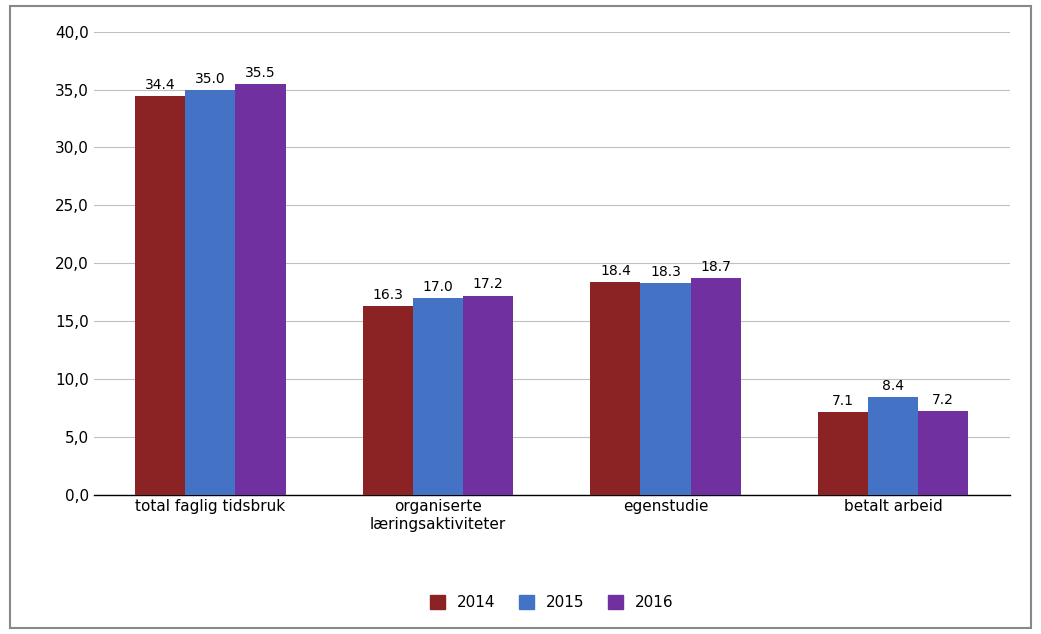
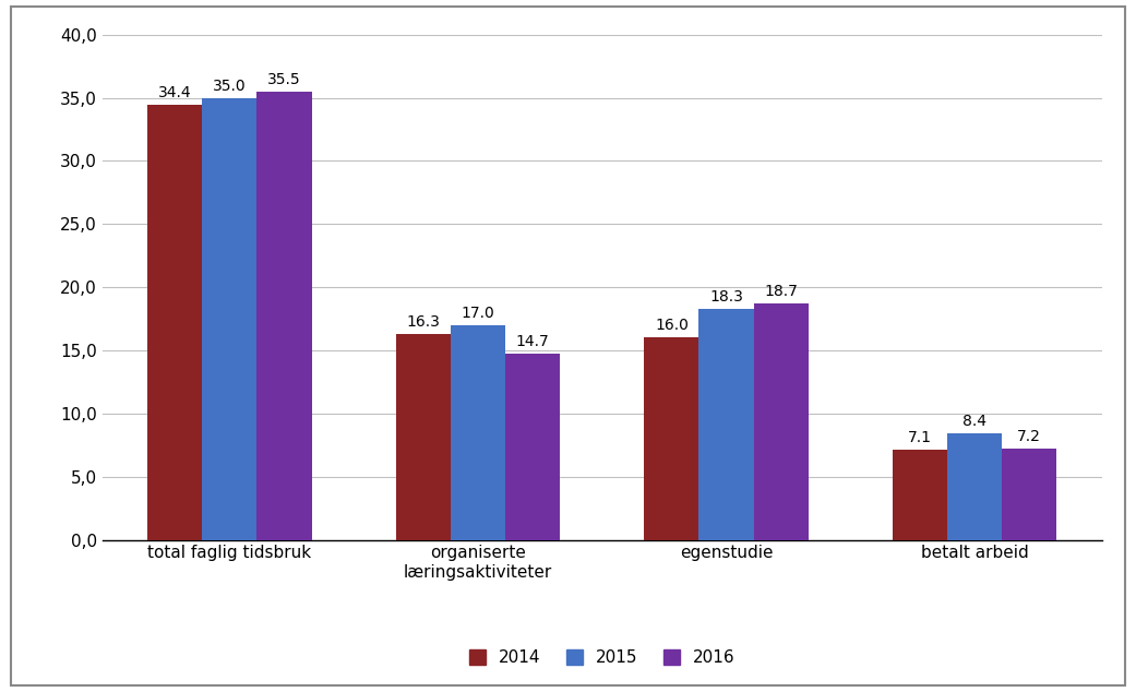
2016/organiserte læringsaktiviteter: 17.2 -> 14.7
2014/egenstudie: 18.4 -> 16.0
